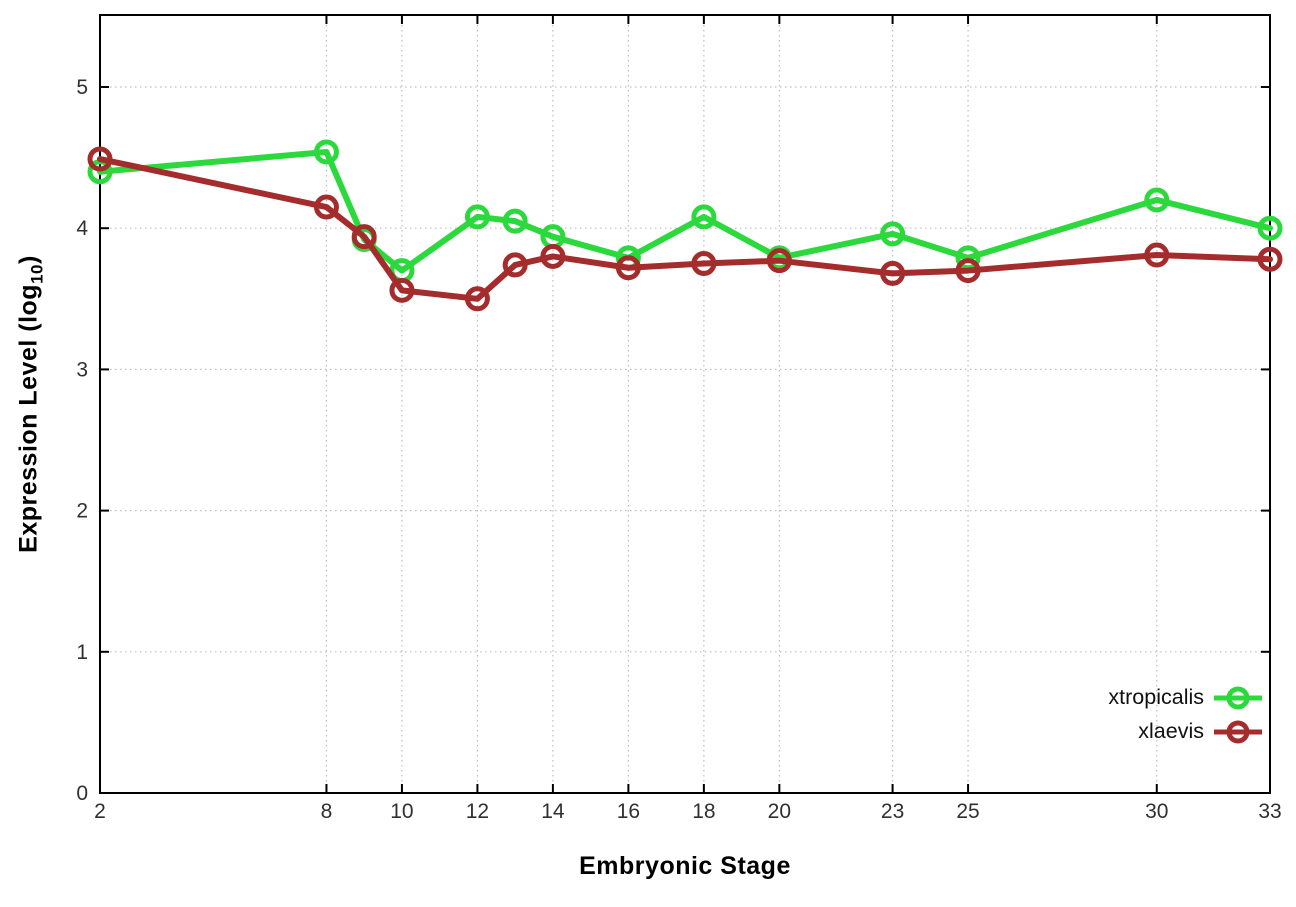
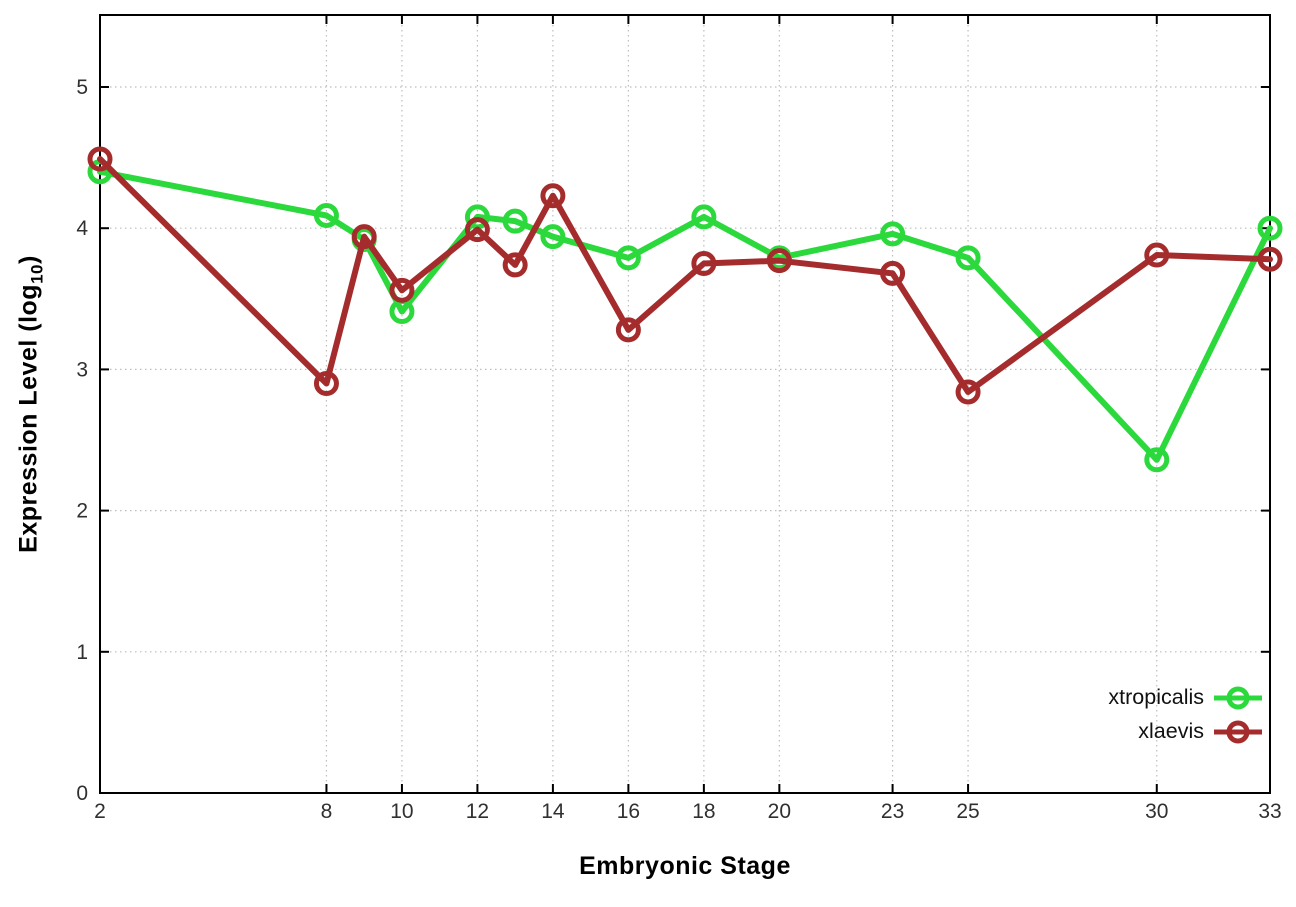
xtropicalis/8: 4.54 -> 4.09
xlaevis/8: 4.15 -> 2.90
xtropicalis/10: 3.70 -> 3.41
xlaevis/12: 3.50 -> 3.99
xlaevis/14: 3.80 -> 4.23
xlaevis/16: 3.72 -> 3.28
xlaevis/25: 3.70 -> 2.84
xtropicalis/30: 4.20 -> 2.36
